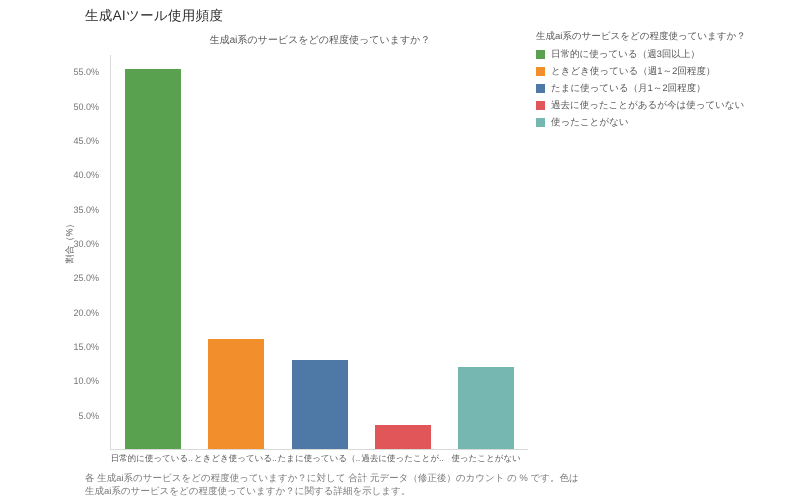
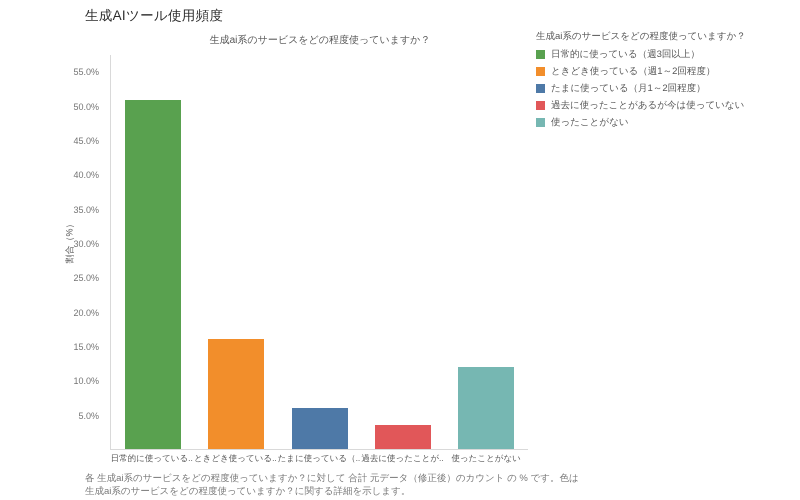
日常的に使っている..: 56% -> 51%
たまに使っている（..: 13% -> 6%
